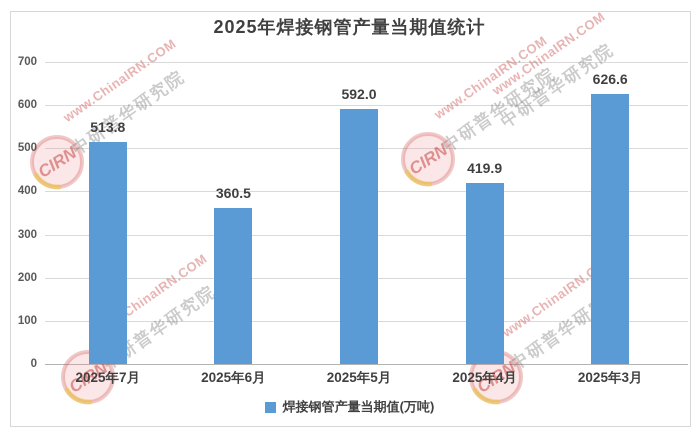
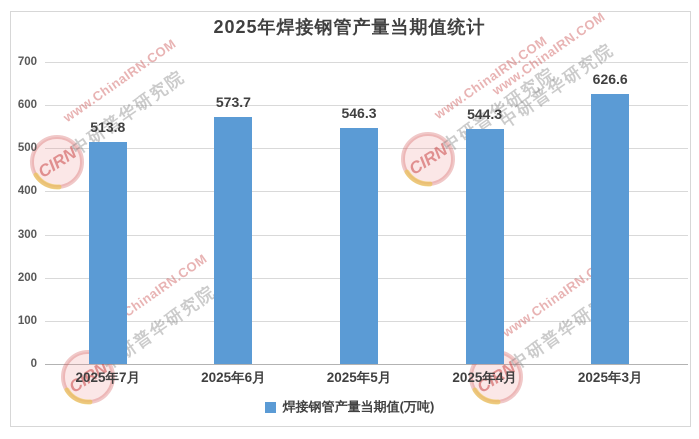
2025年6月: 360.5 -> 573.7
2025年5月: 592.0 -> 546.3
2025年4月: 419.9 -> 544.3
